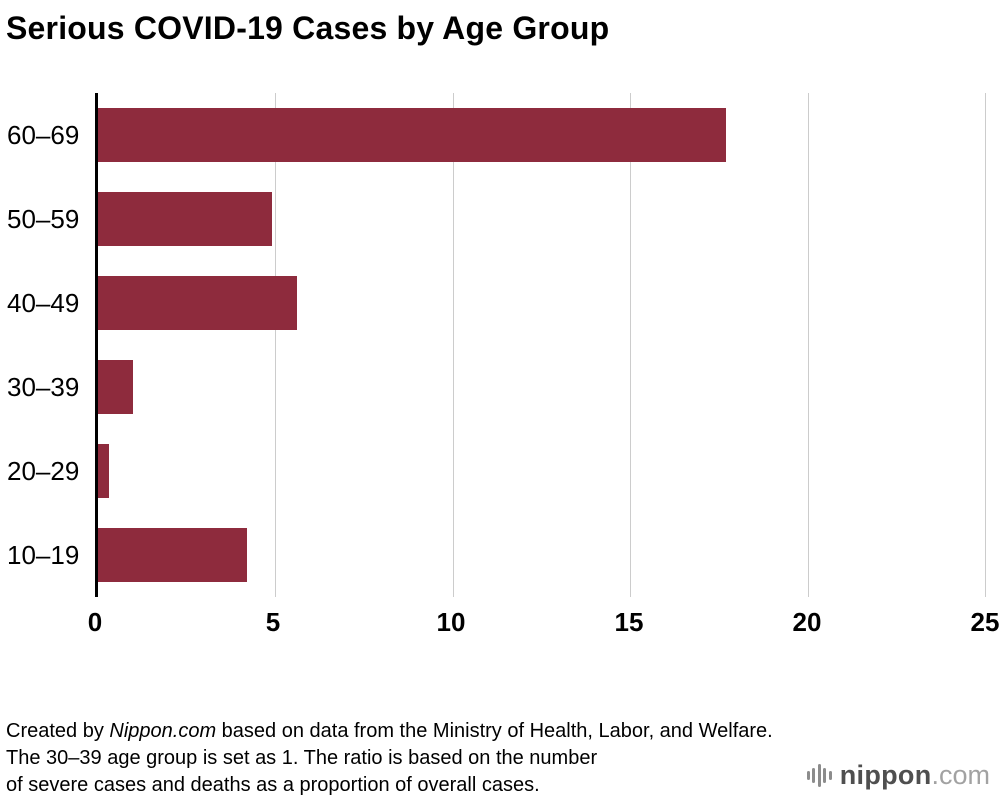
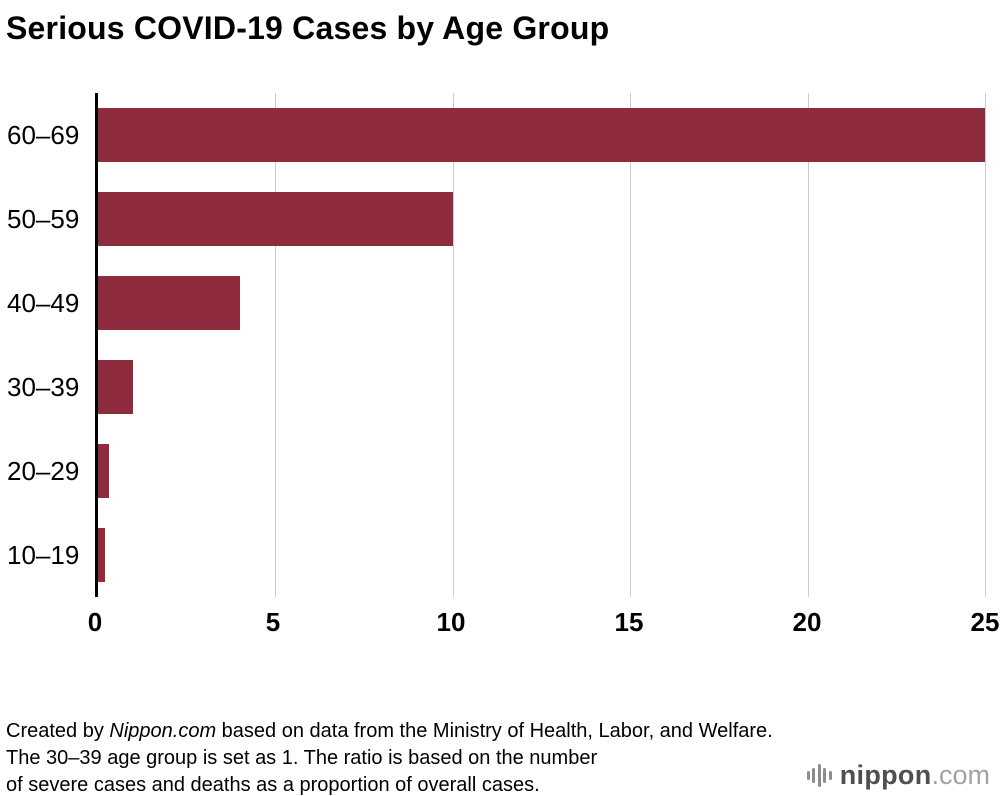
60–69: 17.7 -> 25.0
50–59: 4.9 -> 10.0
40–49: 5.6 -> 4.0
10–19: 4.2 -> 0.2
